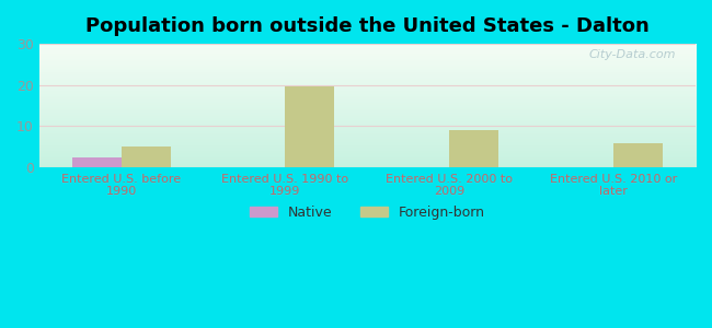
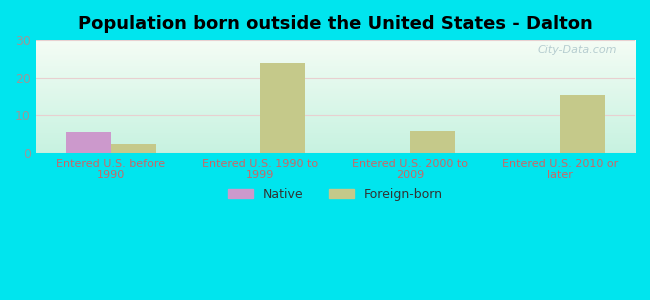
Native/Entered U.S. before 1990: 2.5 -> 5.5
Foreign-born/Entered U.S. before 1990: 5.0 -> 2.5
Foreign-born/Entered U.S. 1990 to 1999: 19.8 -> 24.0
Foreign-born/Entered U.S. 2000 to 2009: 9.0 -> 6.0
Foreign-born/Entered U.S. 2010 or later: 5.8 -> 15.5
